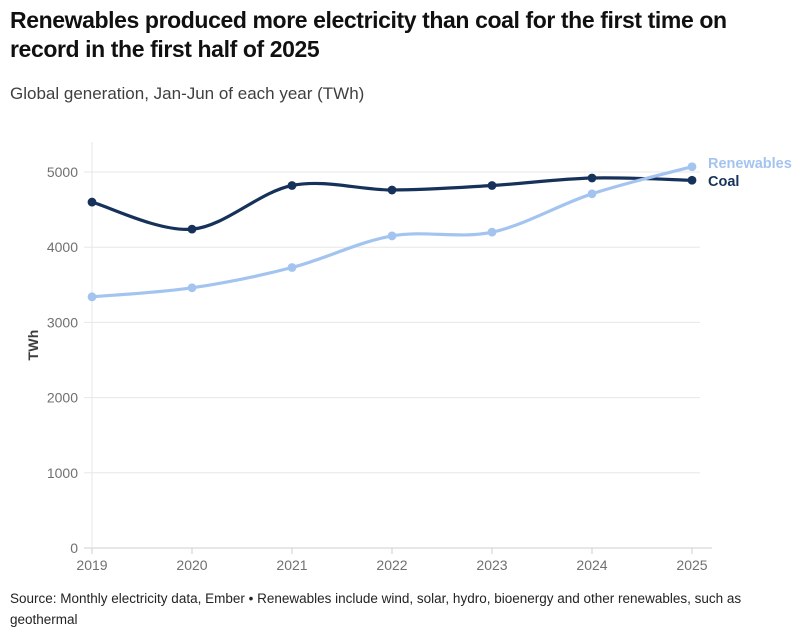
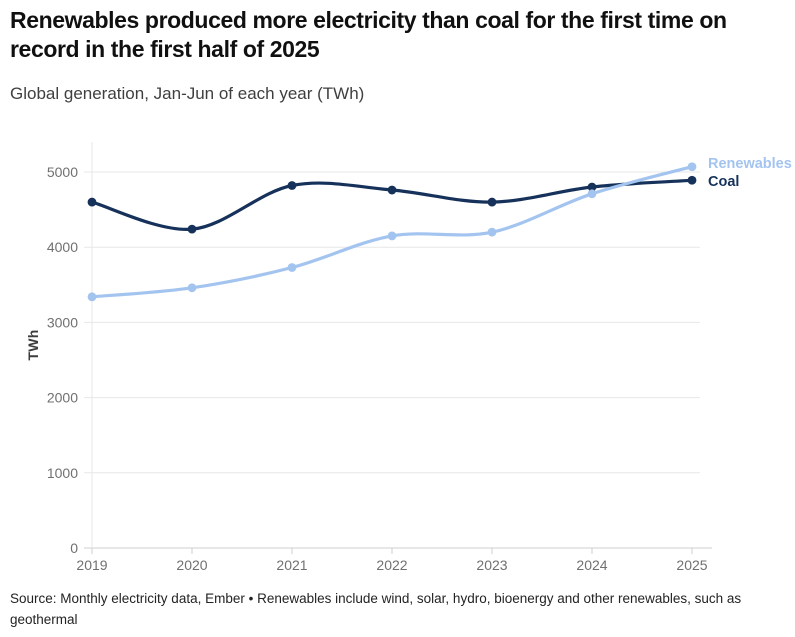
Coal/2023: 4800 -> 4600
Coal/2024: 4900 -> 4800
